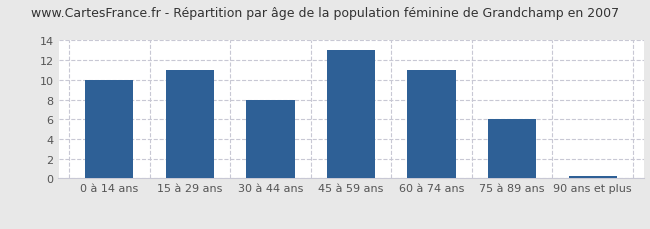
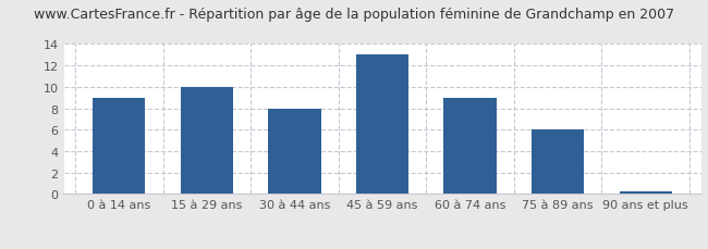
0 à 14 ans: 10.0 -> 9.0
15 à 29 ans: 11.0 -> 10.0
60 à 74 ans: 11.0 -> 9.0
